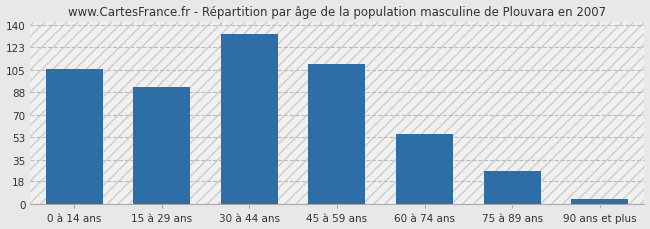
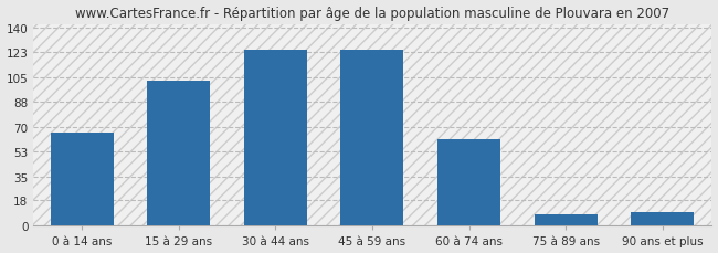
0 à 14 ans: 106 -> 66
15 à 29 ans: 92 -> 103
30 à 44 ans: 133 -> 125
45 à 59 ans: 110 -> 125
60 à 74 ans: 55 -> 61
75 à 89 ans: 26 -> 8
90 ans et plus: 4 -> 10
